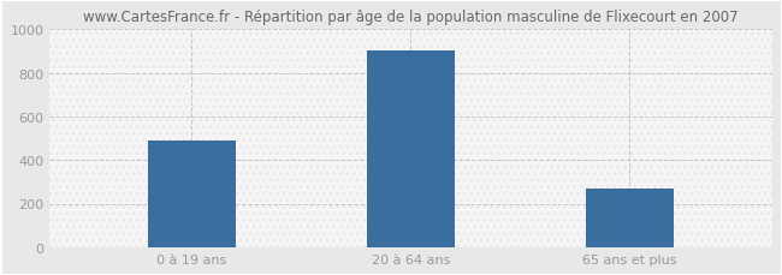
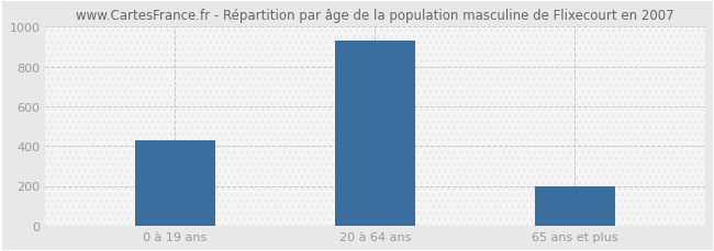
0 à 19 ans: 490 -> 430
20 à 64 ans: 900 -> 930
65 ans et plus: 270 -> 200
